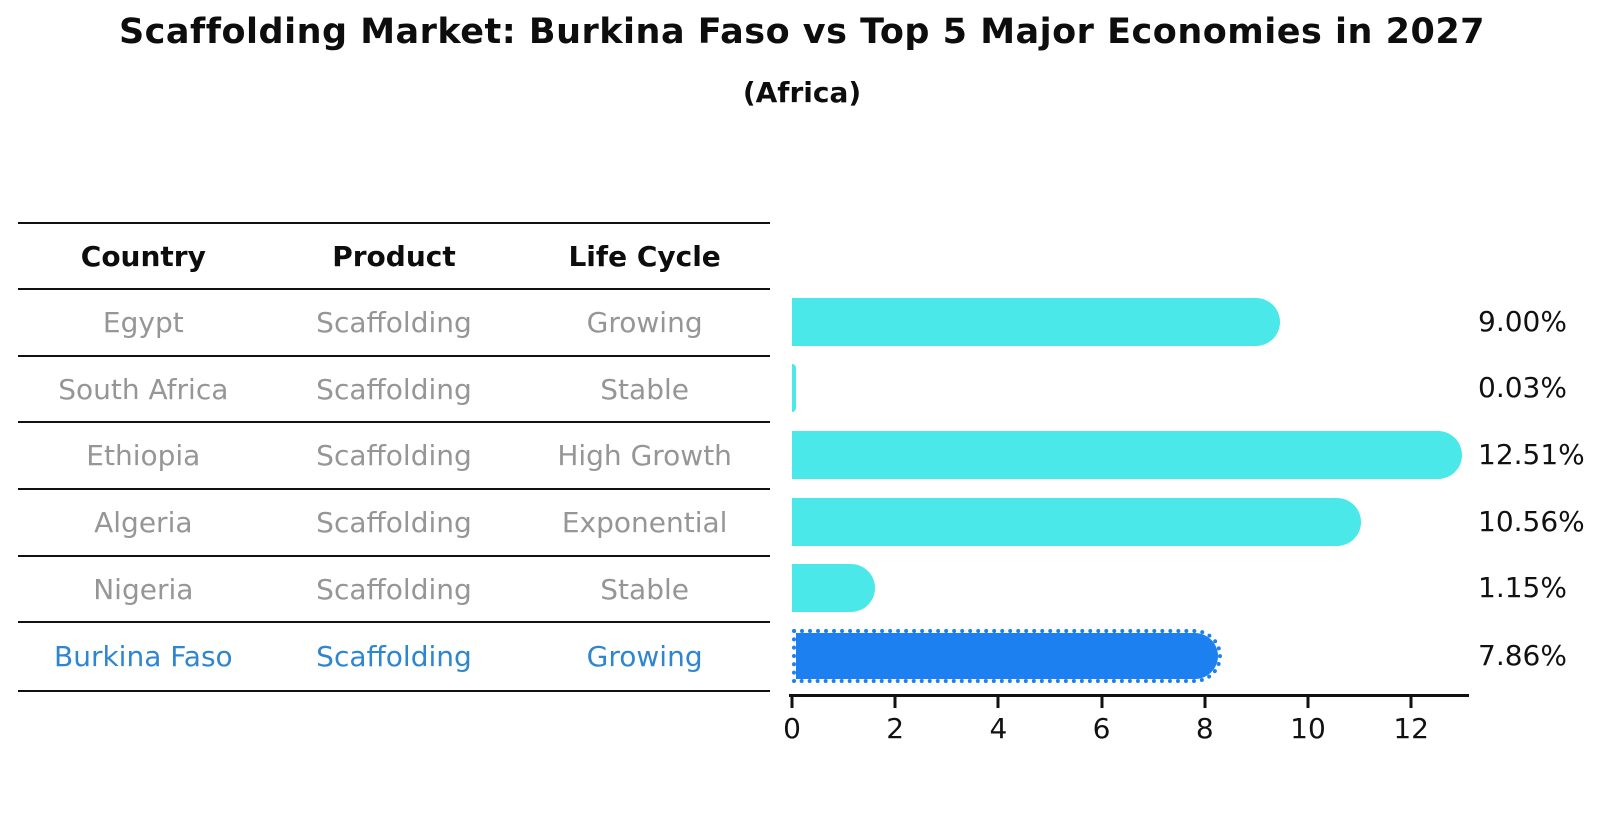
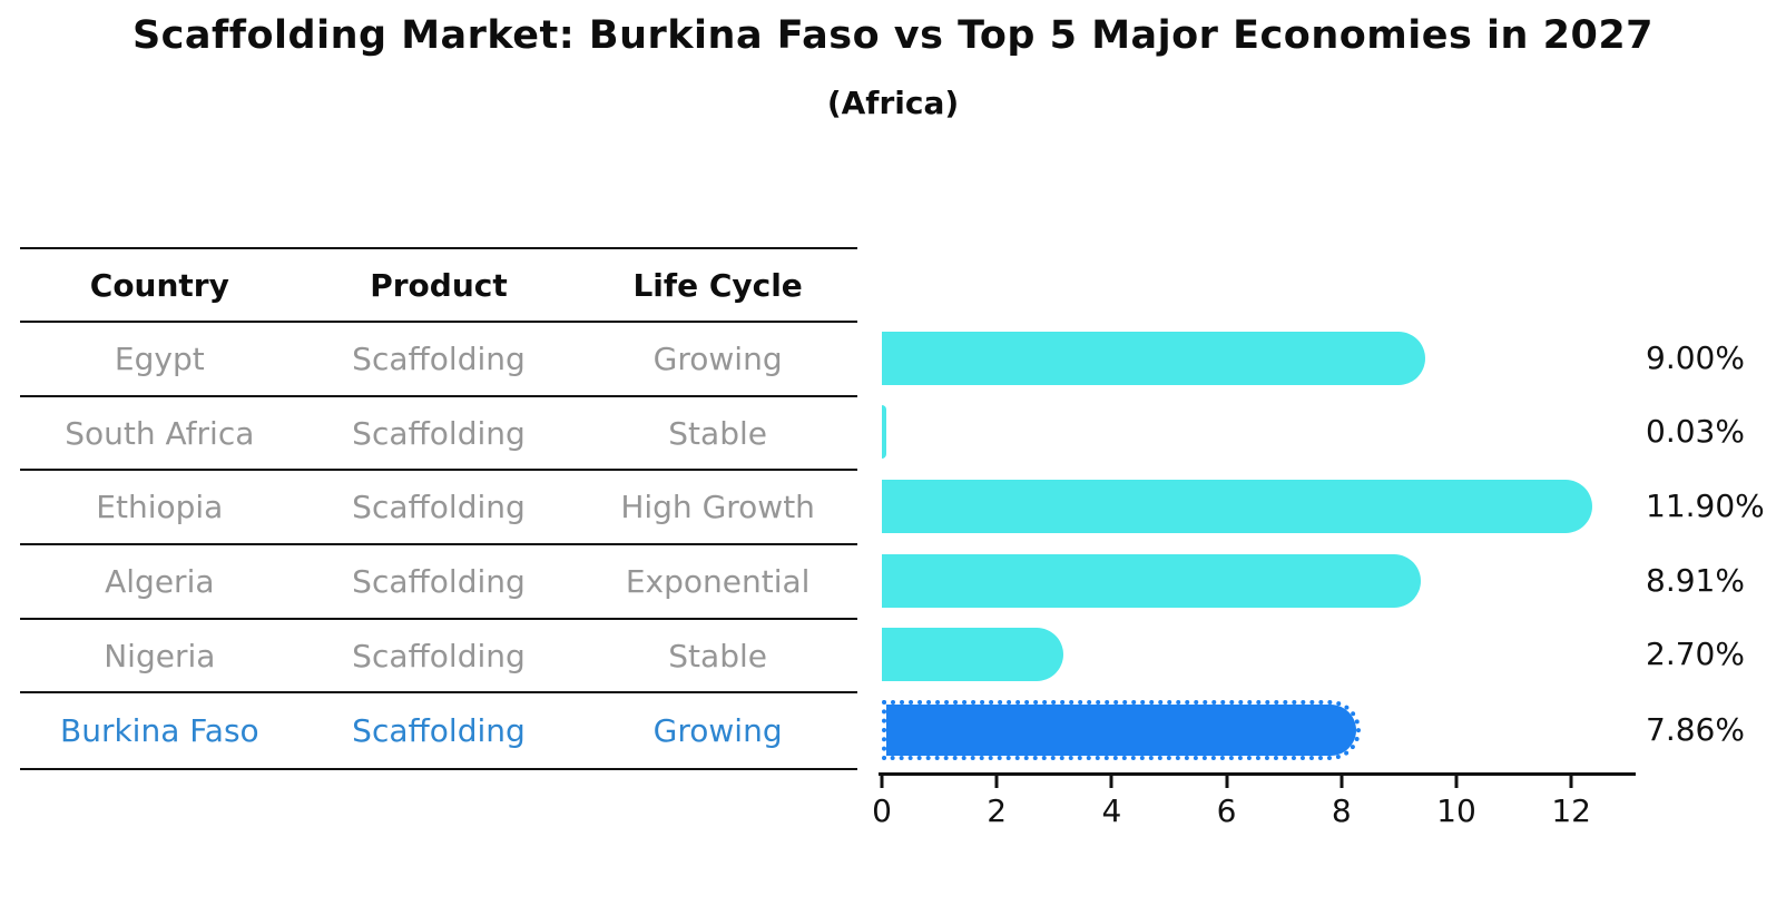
Ethiopia: 12.51% -> 11.90%
Algeria: 10.56% -> 8.91%
Nigeria: 1.15% -> 2.70%
